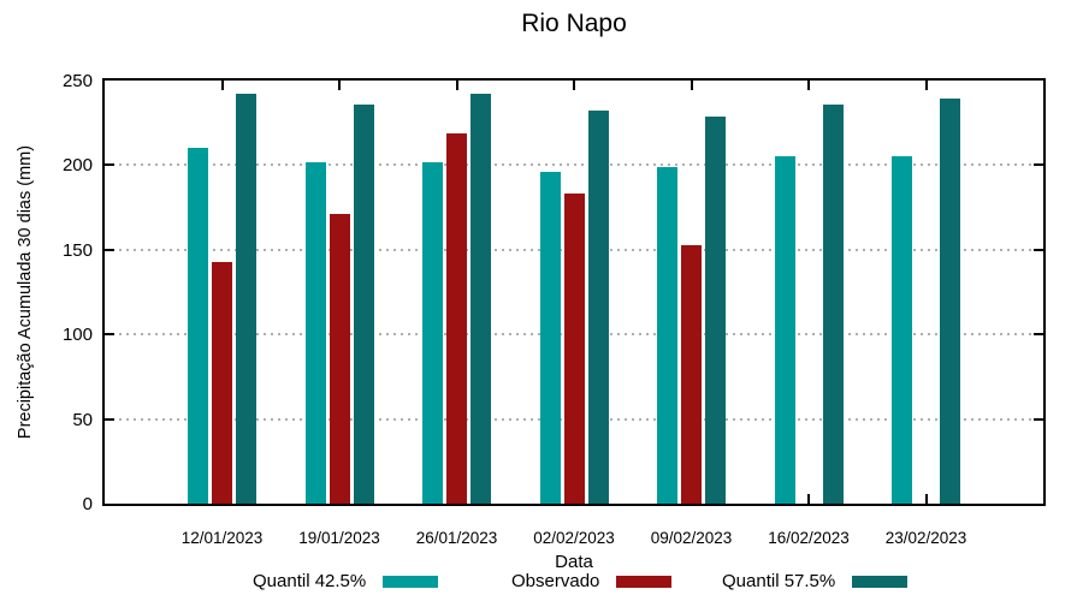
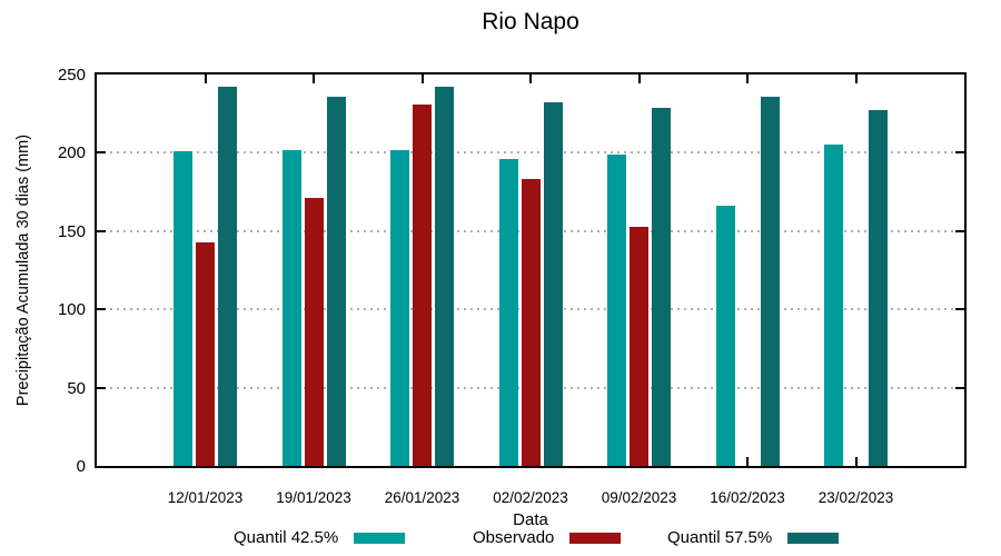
Quantil 42.5%/12/01/2023: 210 -> 201
Observado/26/01/2023: 219 -> 231
Quantil 42.5%/16/02/2023: 205 -> 166
Quantil 57.5%/23/02/2023: 239 -> 227
